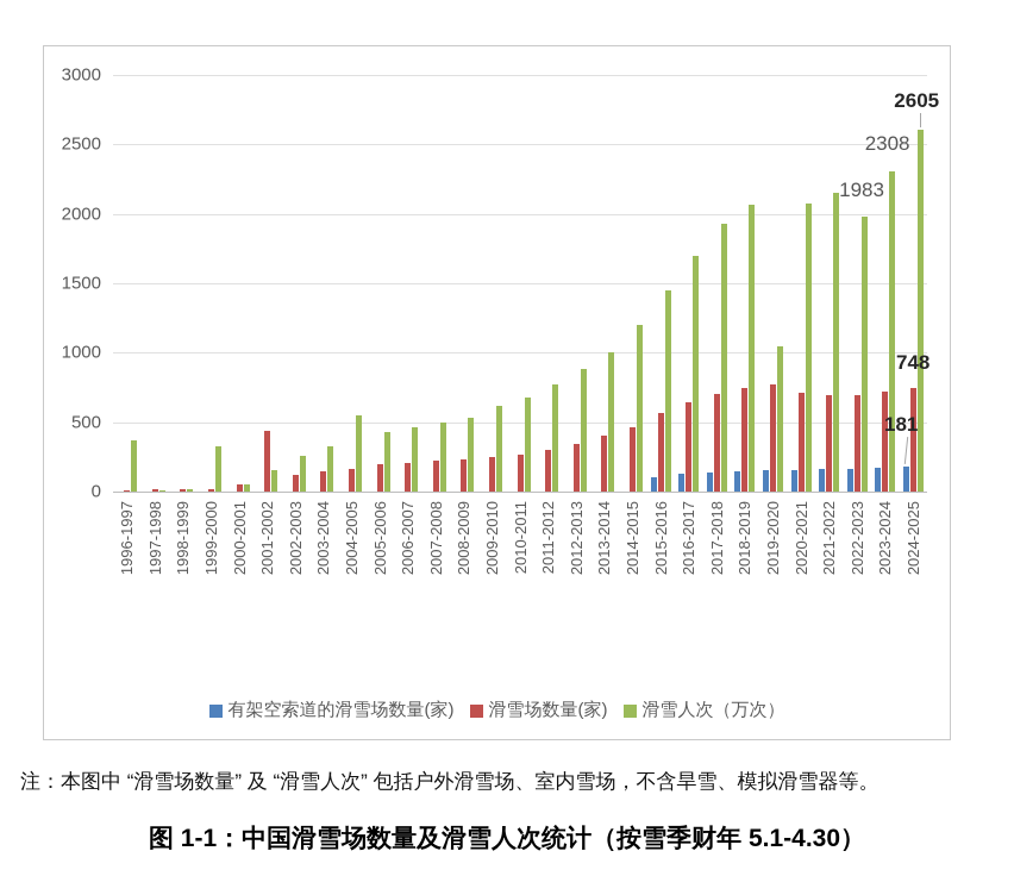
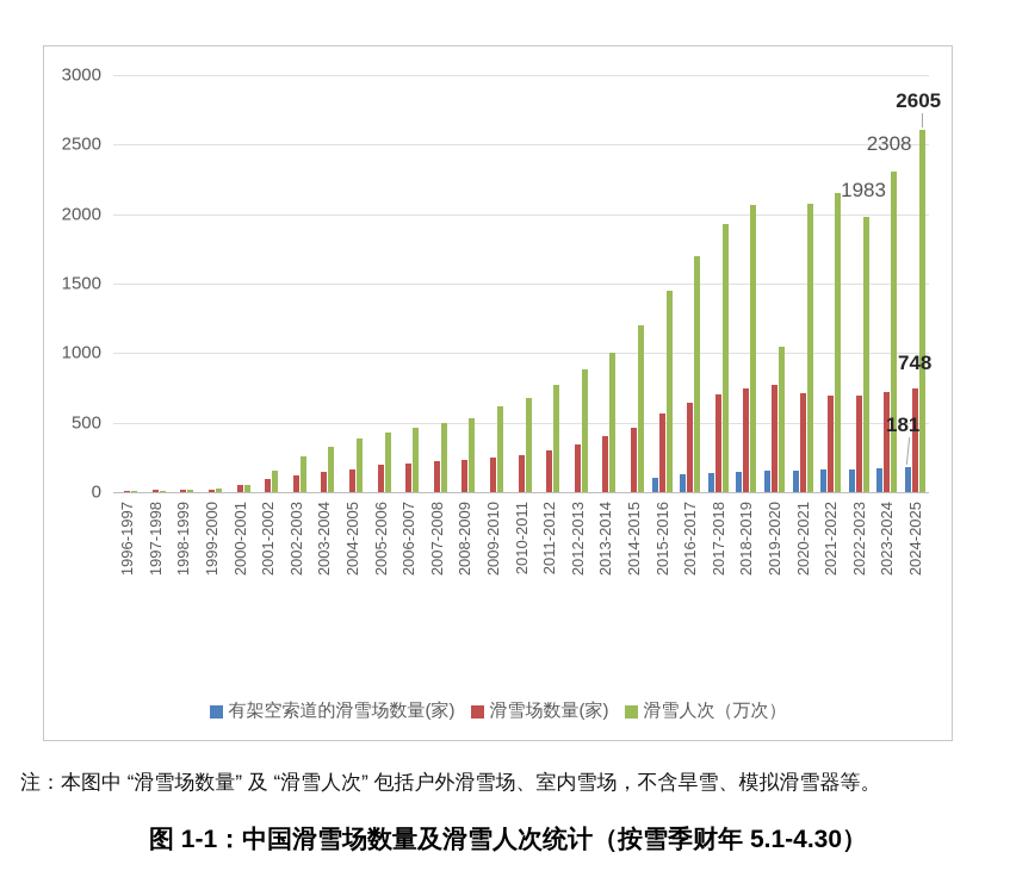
滑雪人次（万次）/1996-1997: 370 -> 10
滑雪人次（万次）/1999-2000: 330 -> 20
滑雪场数量(家)/2001-2002: 440 -> 100
滑雪人次（万次）/2004-2005: 550 -> 390
